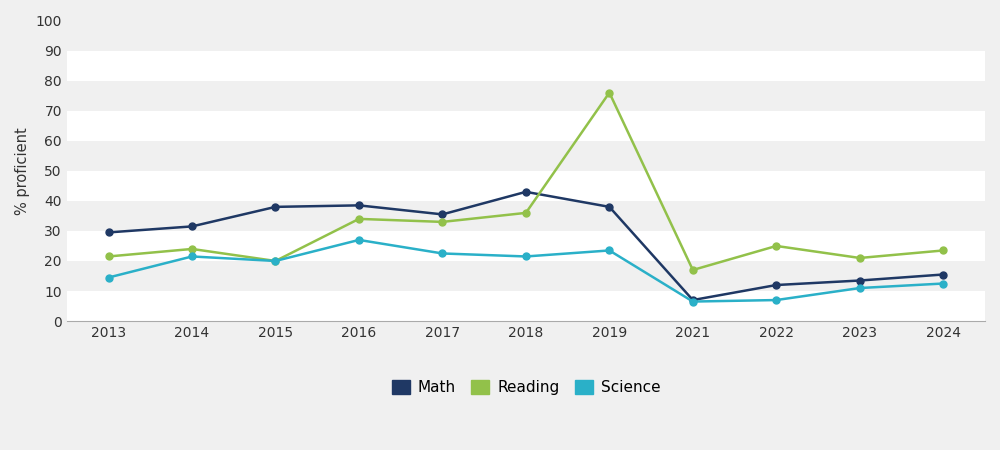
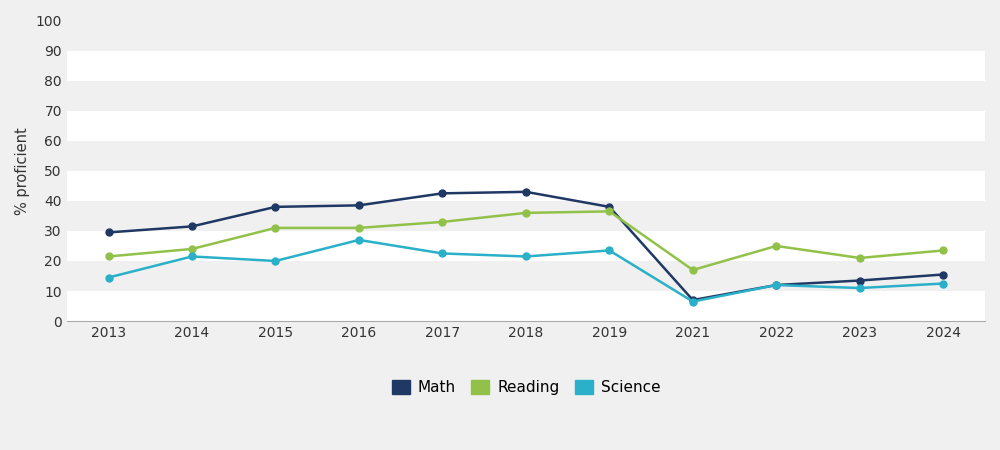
Reading/2015: 20.0 -> 31.0
Reading/2016: 34.0 -> 31.0
Math/2017: 35.5 -> 42.5
Reading/2019: 76.0 -> 36.5
Science/2022: 7.0 -> 12.0
